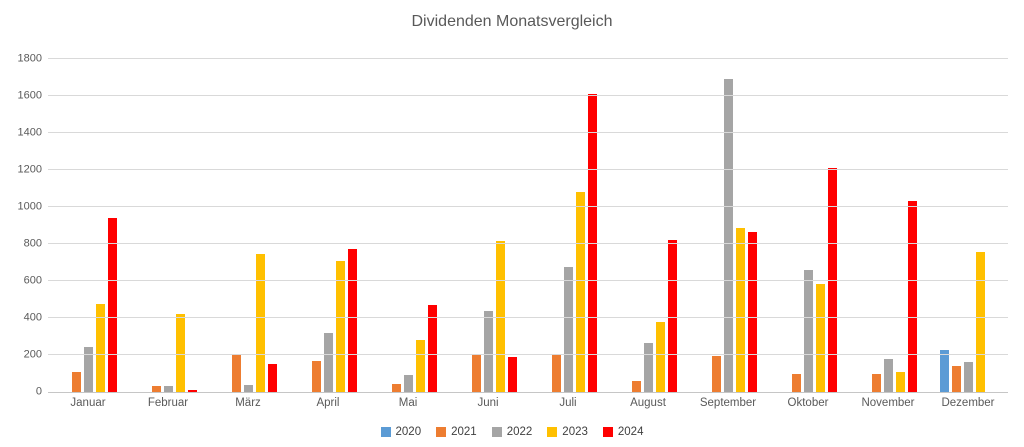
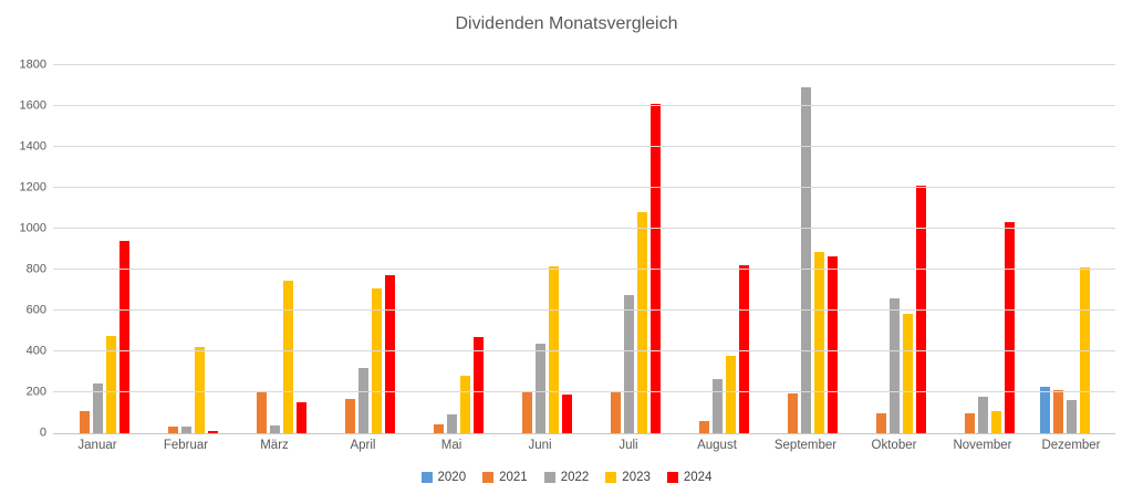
2021/Dezember: 140 -> 210
2023/Dezember: 760 -> 810
